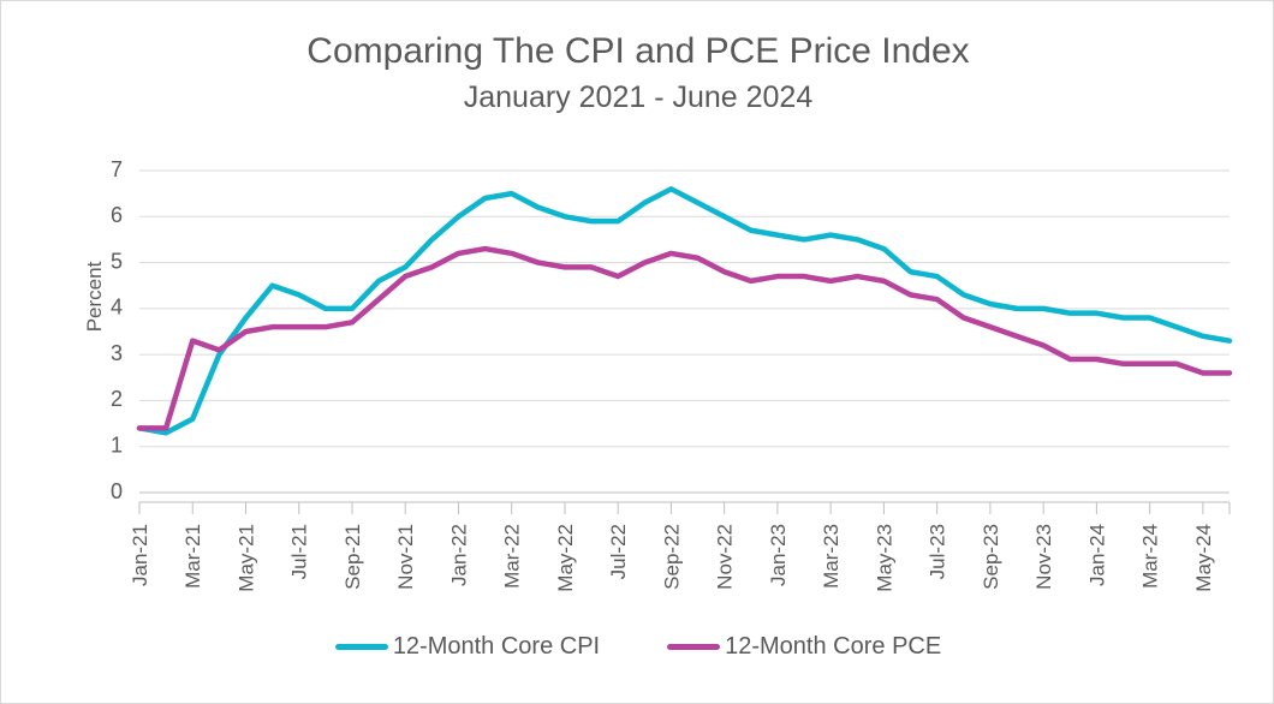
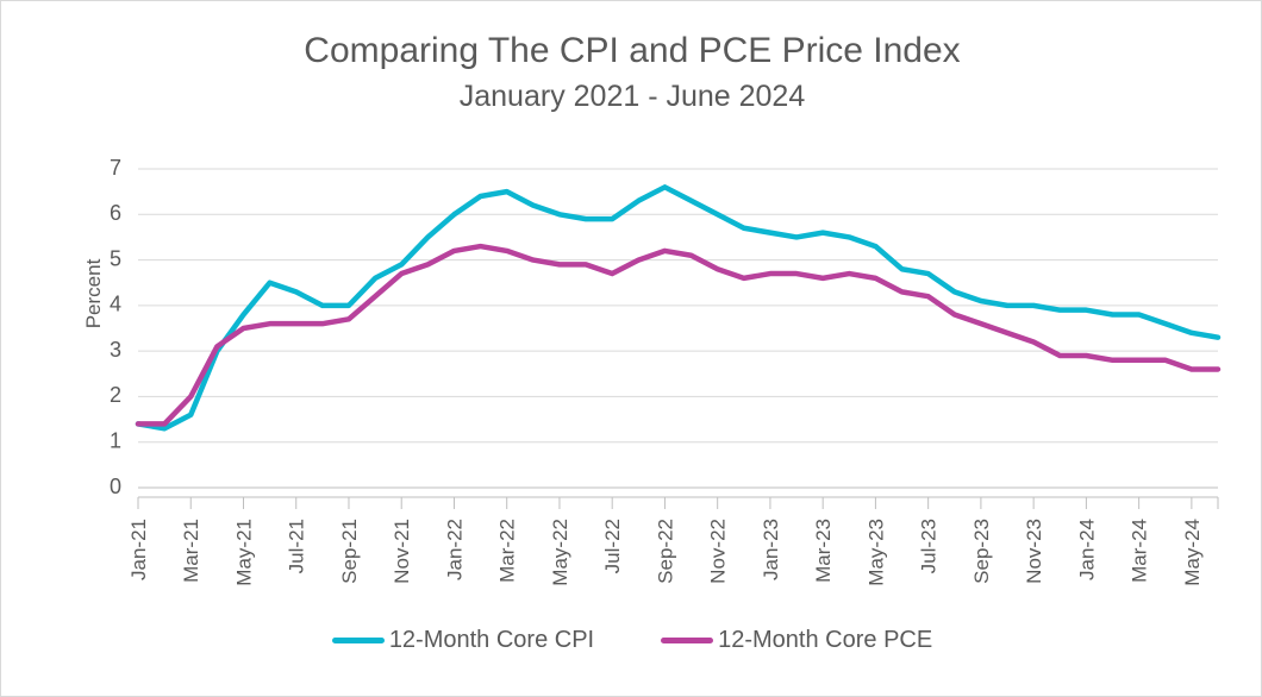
12-Month Core PCE/Mar-21: 3.3 -> 2.0
